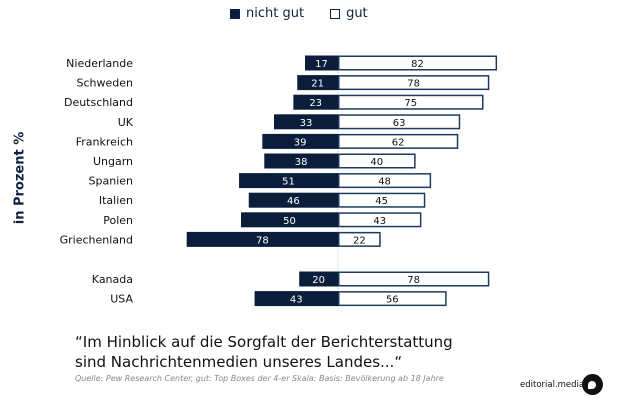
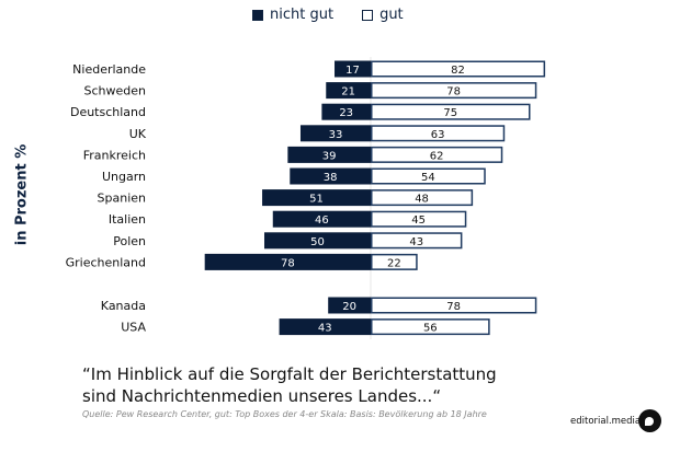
gut/Ungarn: 40 -> 54
